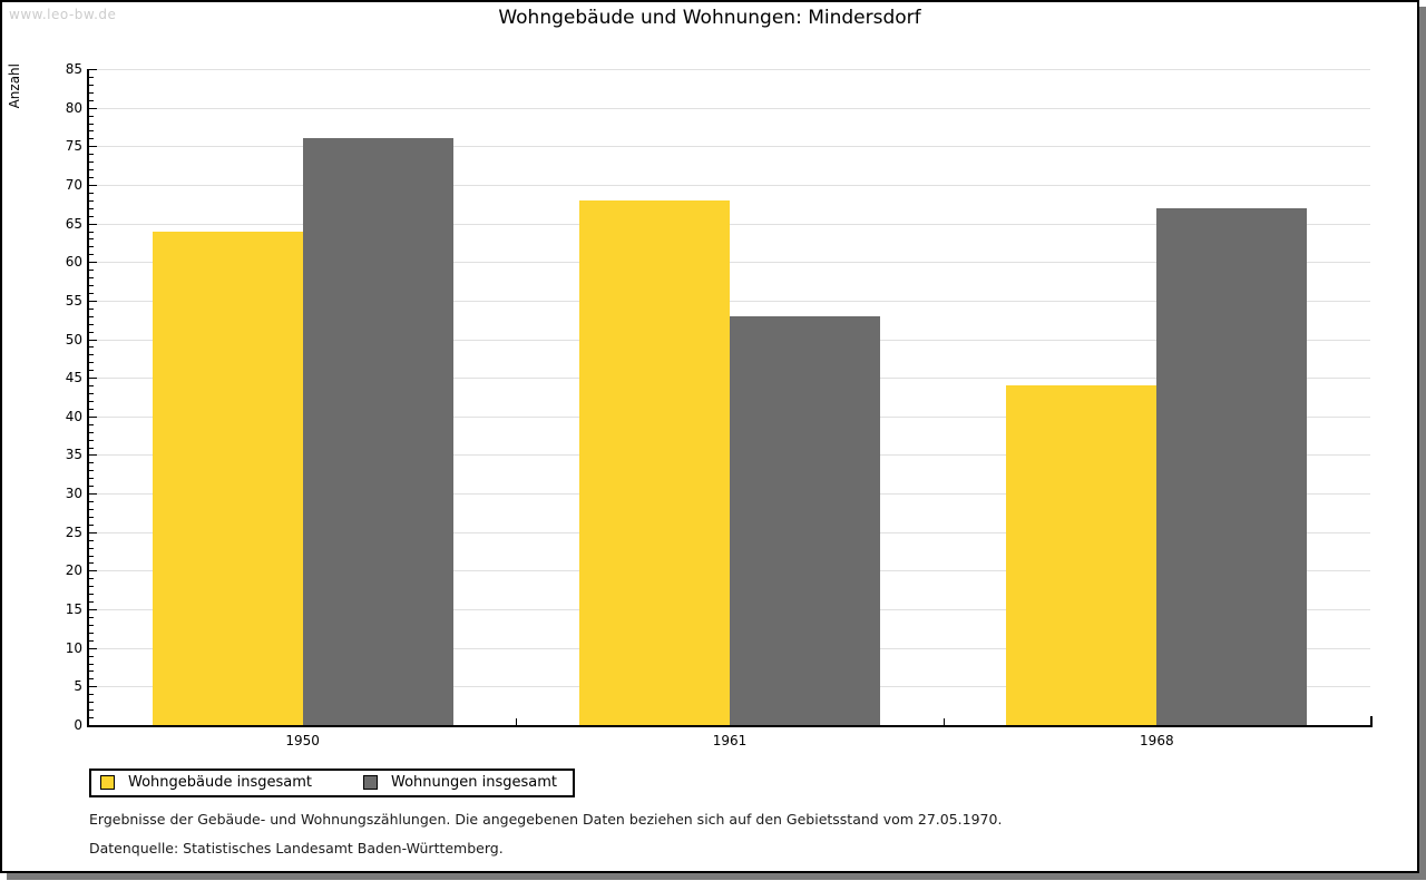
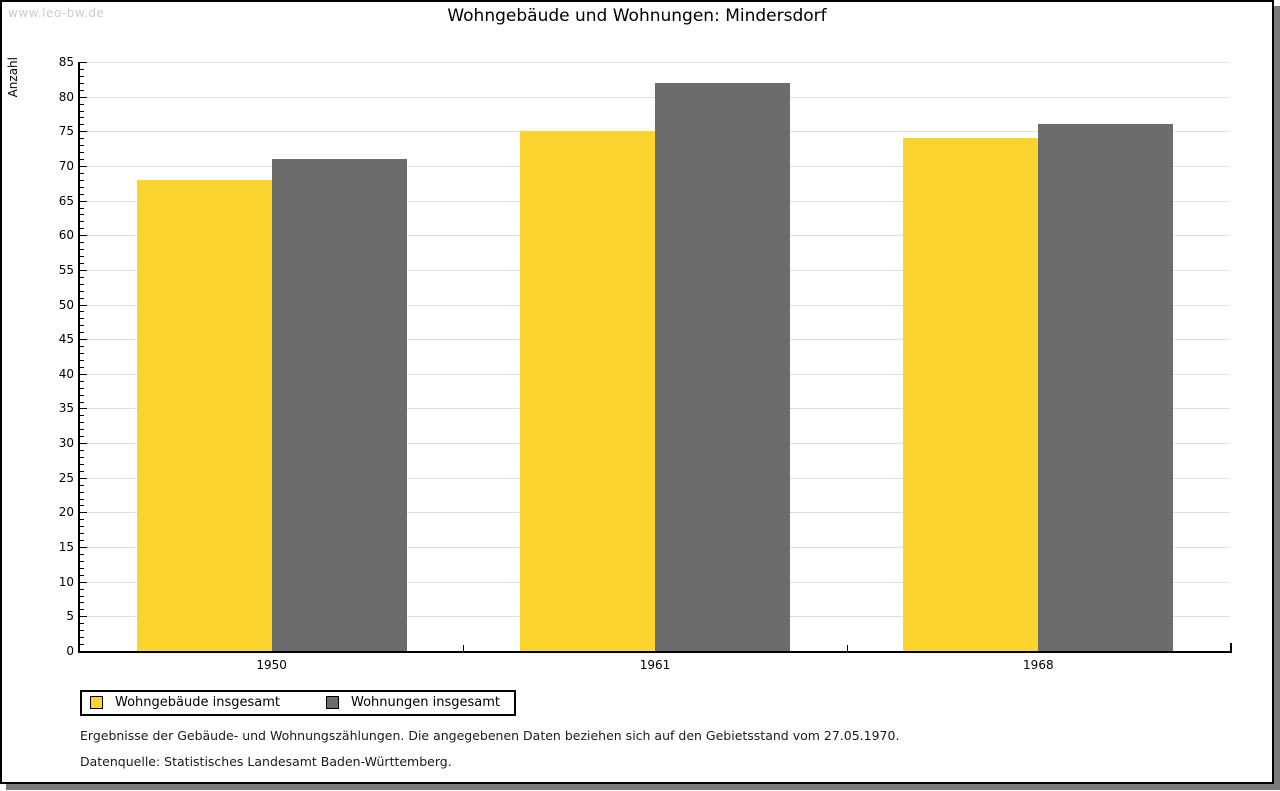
Wohngebäude insgesamt/1950: 64 -> 68
Wohnungen insgesamt/1950: 76 -> 71
Wohngebäude insgesamt/1961: 68 -> 75
Wohnungen insgesamt/1961: 53 -> 82
Wohngebäude insgesamt/1968: 44 -> 74
Wohnungen insgesamt/1968: 67 -> 76
